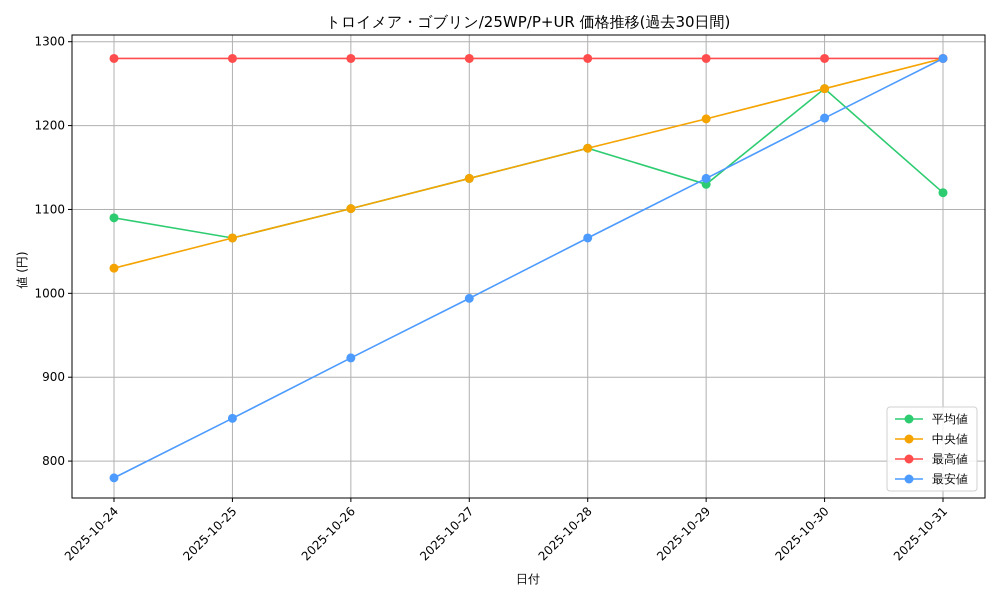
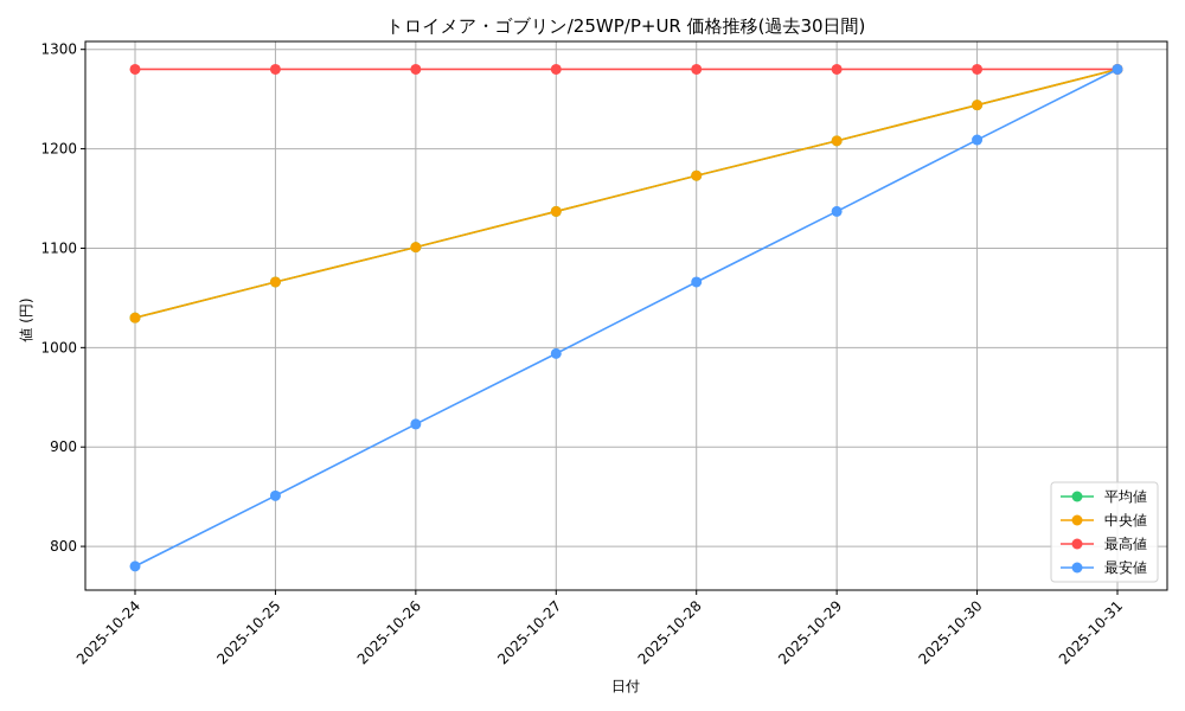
平均値/2025-10-24: 1090 -> 1030
平均値/2025-10-29: 1130 -> 1210
平均値/2025-10-31: 1120 -> 1280
